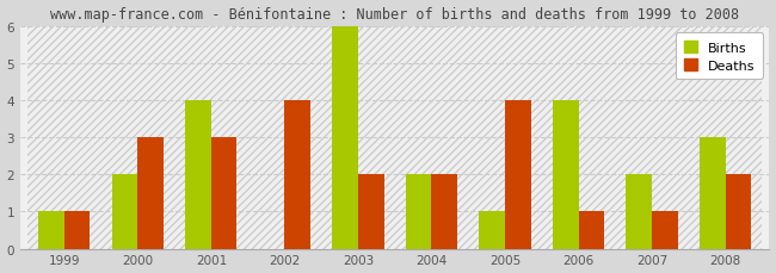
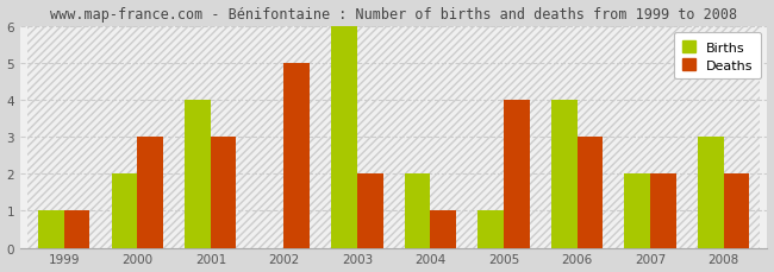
Deaths/2002: 4 -> 5
Deaths/2004: 2 -> 1
Deaths/2006: 1 -> 3
Deaths/2007: 1 -> 2
